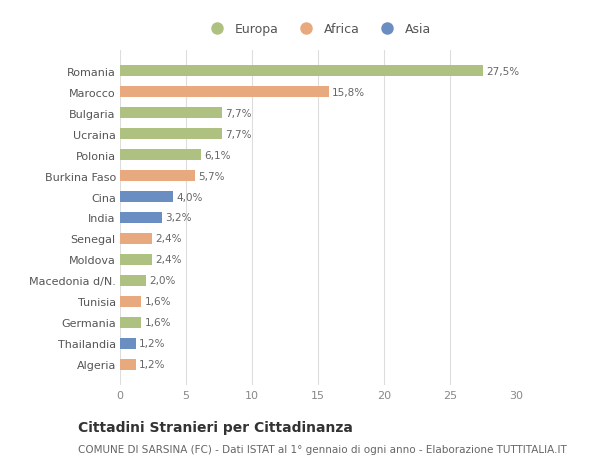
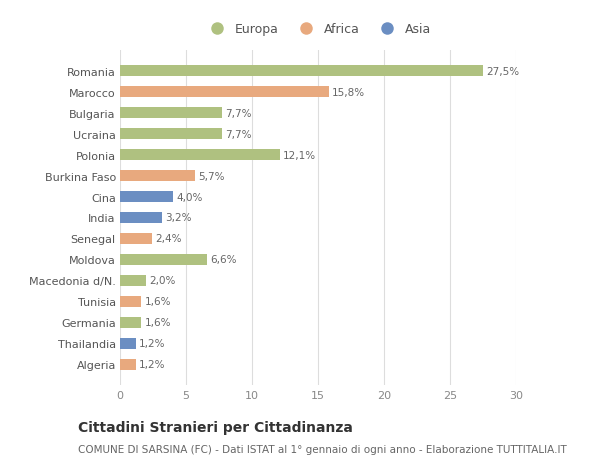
Polonia: 6,1% -> 12,1%
Moldova: 2,4% -> 6,6%
